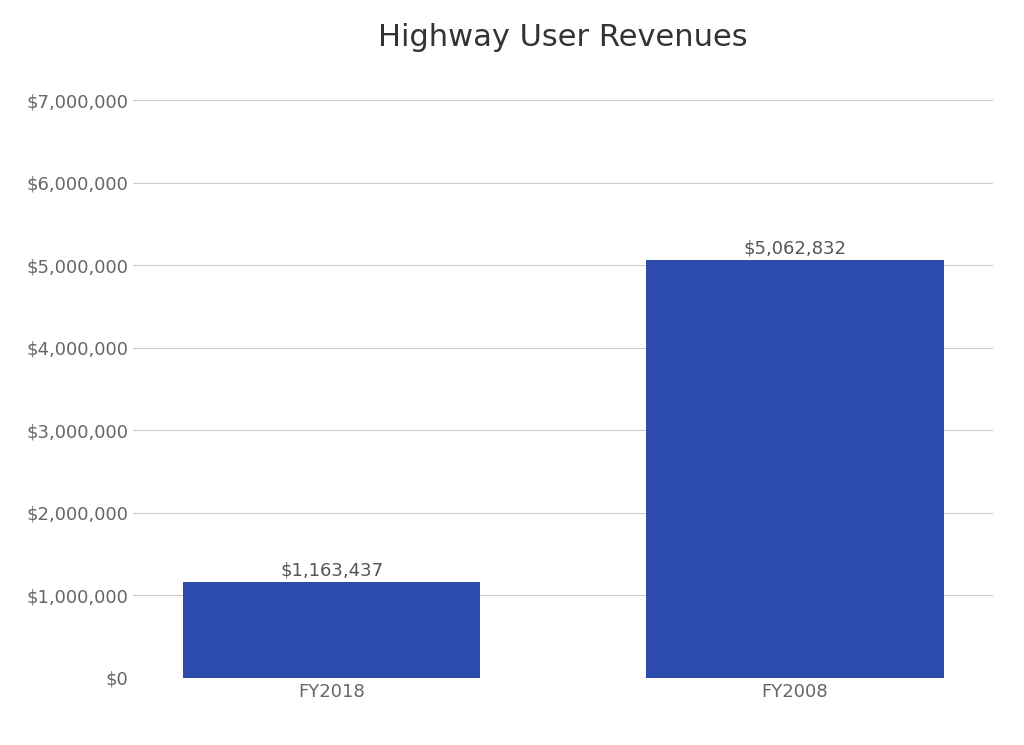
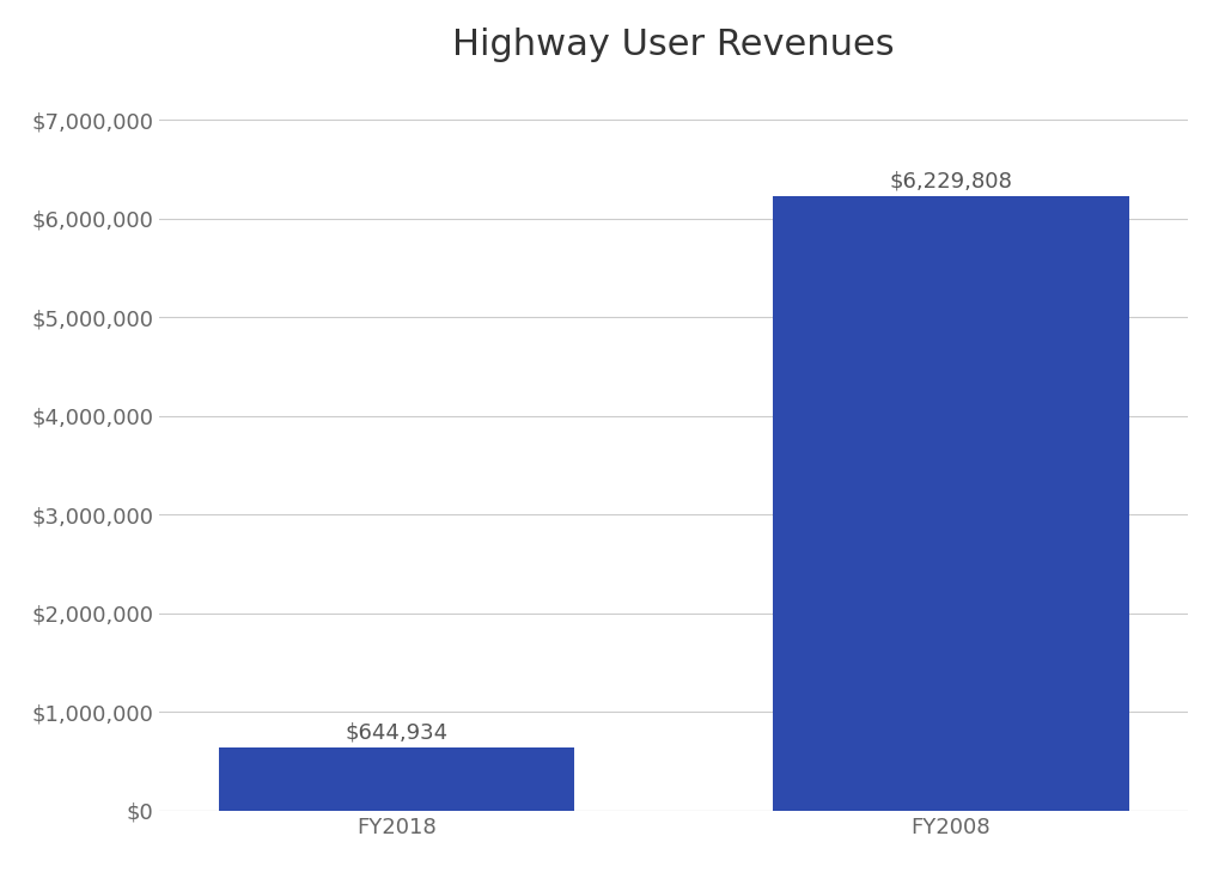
FY2018: $1,163,437 -> $644,934
FY2008: $5,062,832 -> $6,229,808
